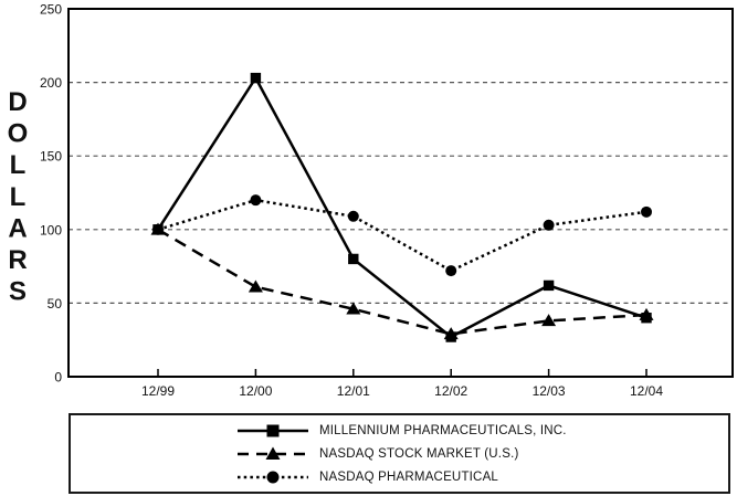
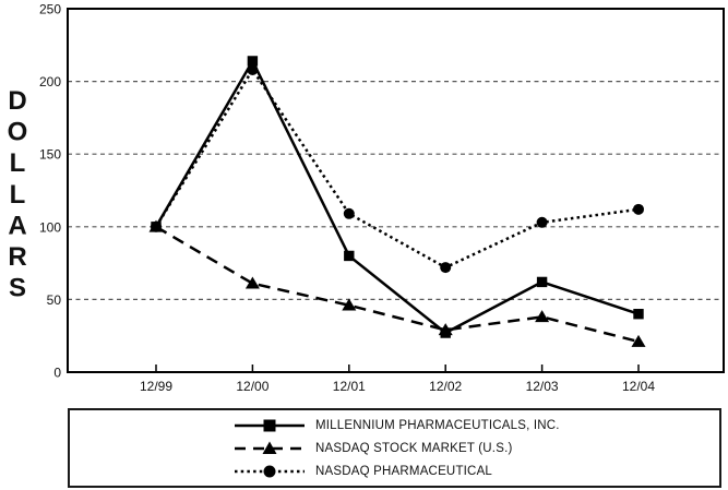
MILLENNIUM PHARMACEUTICALS, INC./12/00: 203 -> 214
NASDAQ PHARMACEUTICAL/12/00: 120 -> 208
NASDAQ STOCK MARKET (U.S.)/12/04: 42 -> 21
